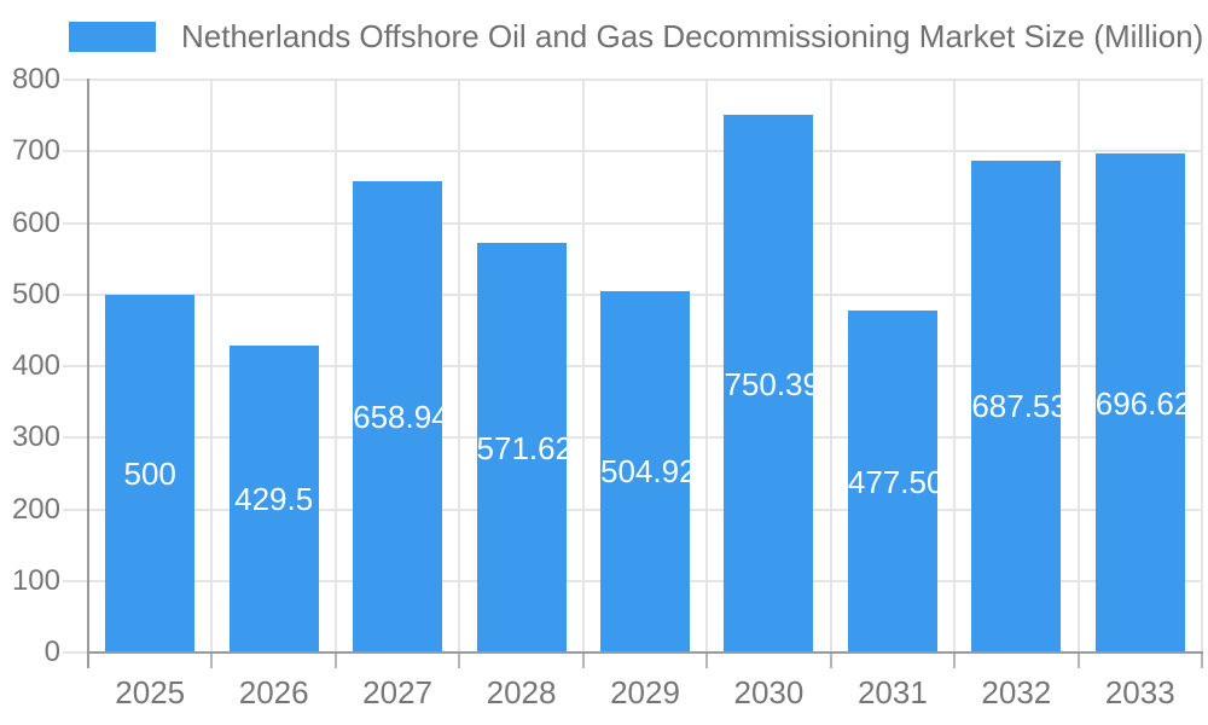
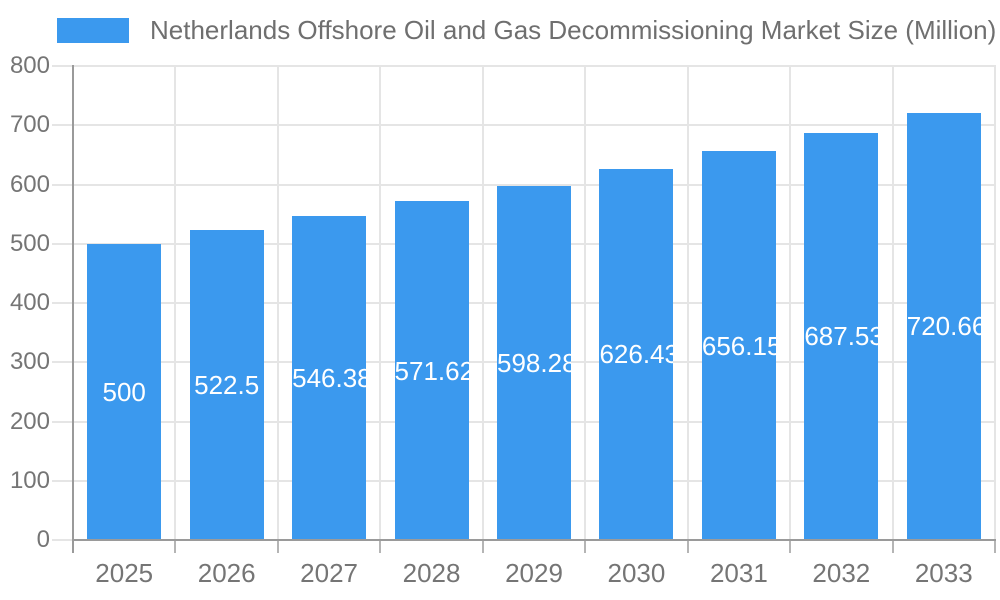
2026: 429.5 -> 522.5
2027: 658.94 -> 546.38
2029: 504.92 -> 598.28
2030: 750.39 -> 626.43
2031: 477.50 -> 656.15
2033: 696.62 -> 720.66
